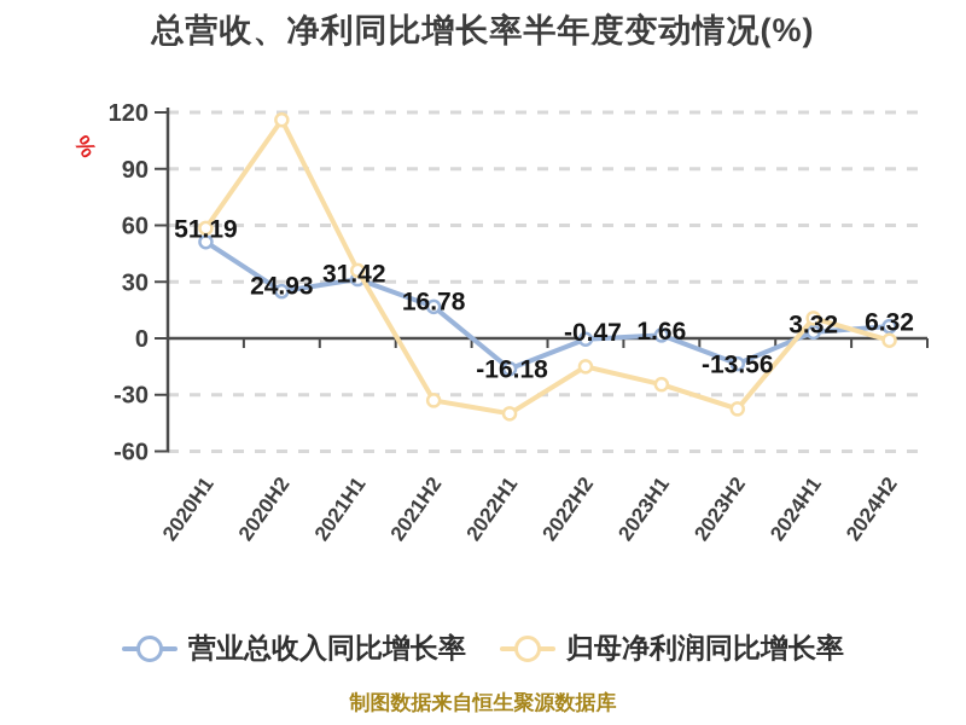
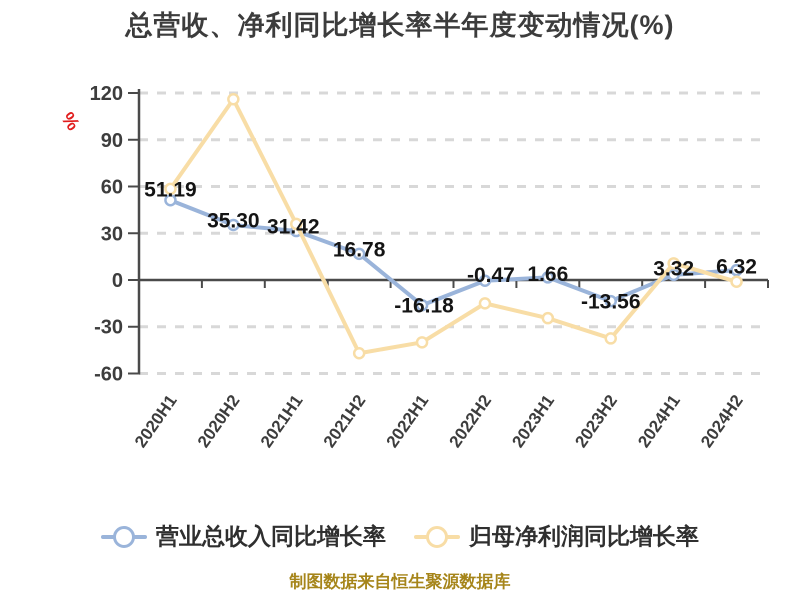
营业总收入同比增长率/2020H2: 24.93 -> 35.30
归母净利润同比增长率/2021H2: -33 -> -47
